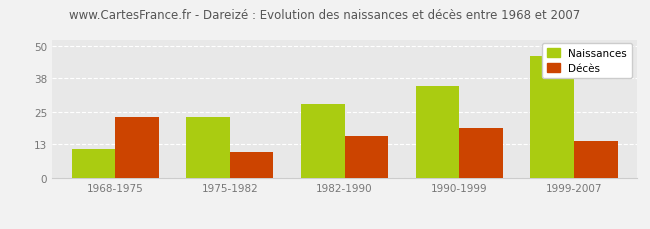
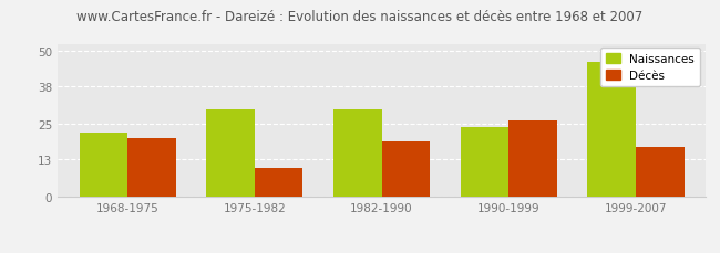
Naissances/1968-1975: 11 -> 22
Décès/1968-1975: 23 -> 20
Naissances/1975-1982: 23 -> 30
Naissances/1982-1990: 28 -> 30
Décès/1982-1990: 16 -> 19
Naissances/1990-1999: 35 -> 24
Décès/1990-1999: 19 -> 26
Décès/1999-2007: 14 -> 17
